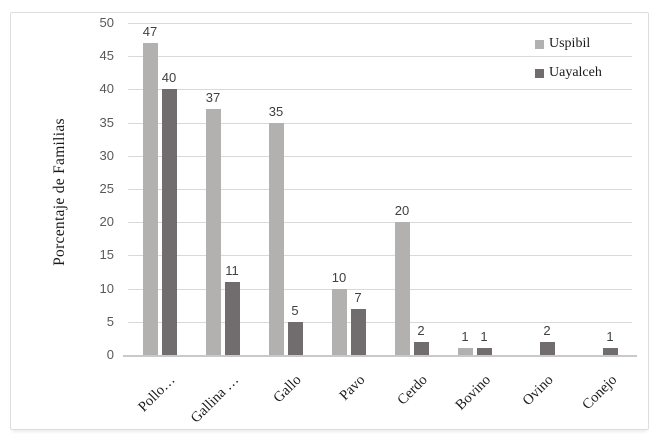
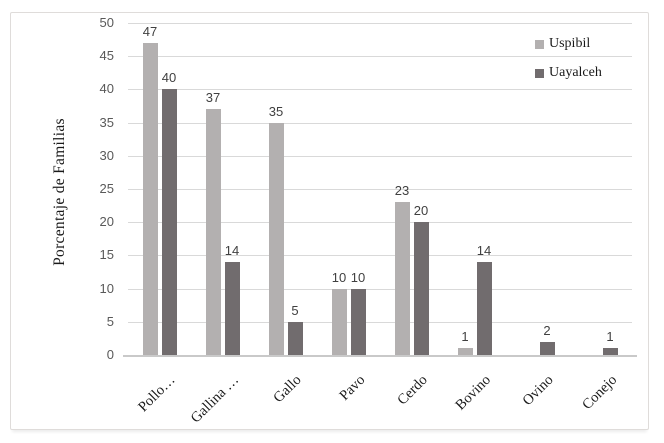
Uayalceh/Gallina …: 11 -> 14
Uayalceh/Pavo: 7 -> 10
Uspibil/Cerdo: 20 -> 23
Uayalceh/Cerdo: 2 -> 20
Uayalceh/Bovino: 1 -> 14
